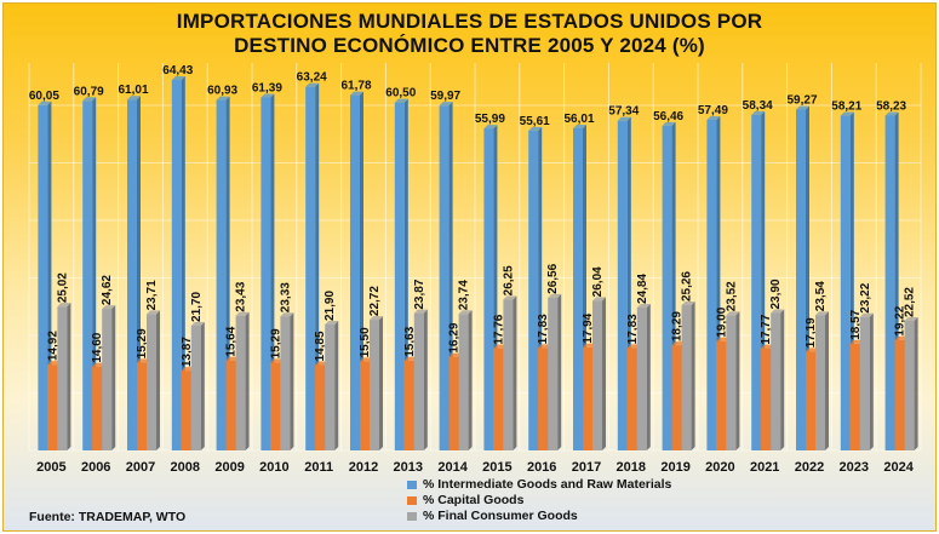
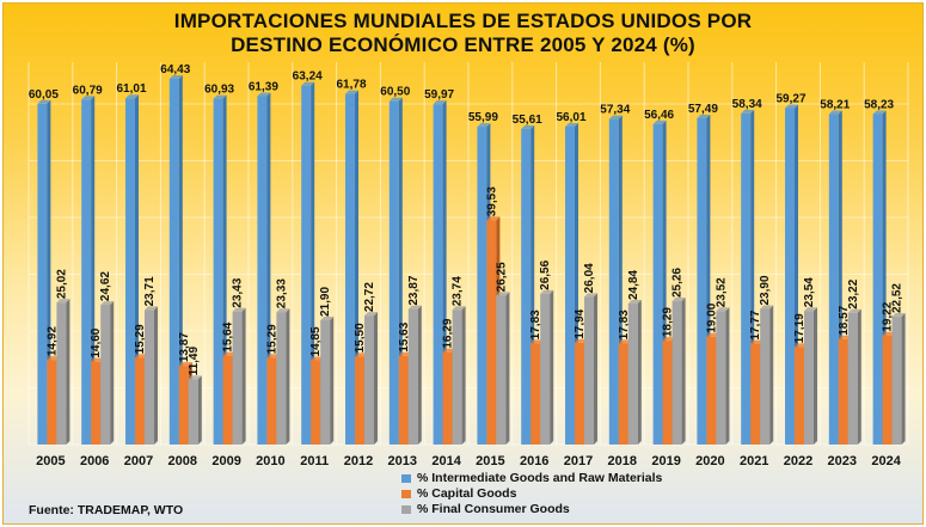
% Final Consumer Goods/2008: 21,70 -> 11,49
% Capital Goods/2015: 17,76 -> 39,53
